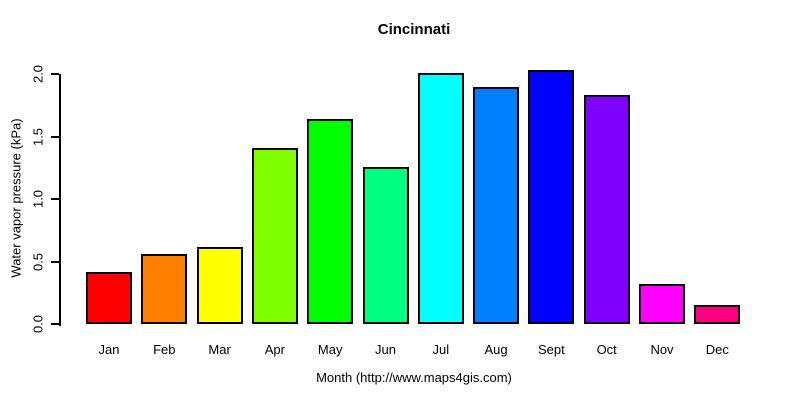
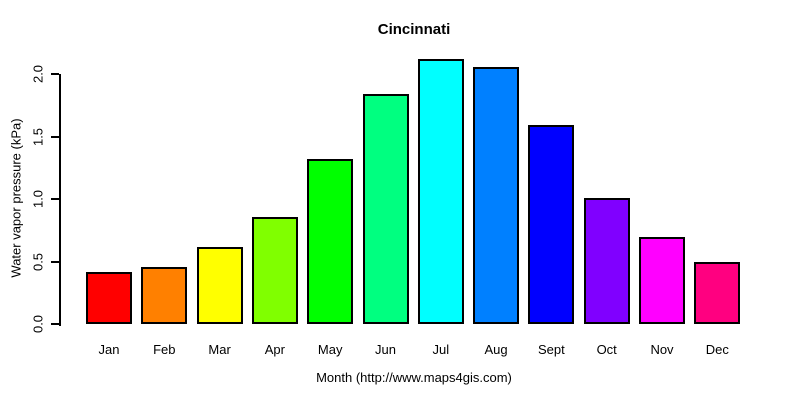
Feb: 0.56 -> 0.46
Apr: 1.41 -> 0.86
May: 1.64 -> 1.32
Jun: 1.26 -> 1.84
Jul: 2.01 -> 2.12
Aug: 1.90 -> 2.06
Sept: 2.03 -> 1.59
Oct: 1.83 -> 1.01
Nov: 0.32 -> 0.70
Dec: 0.15 -> 0.50
